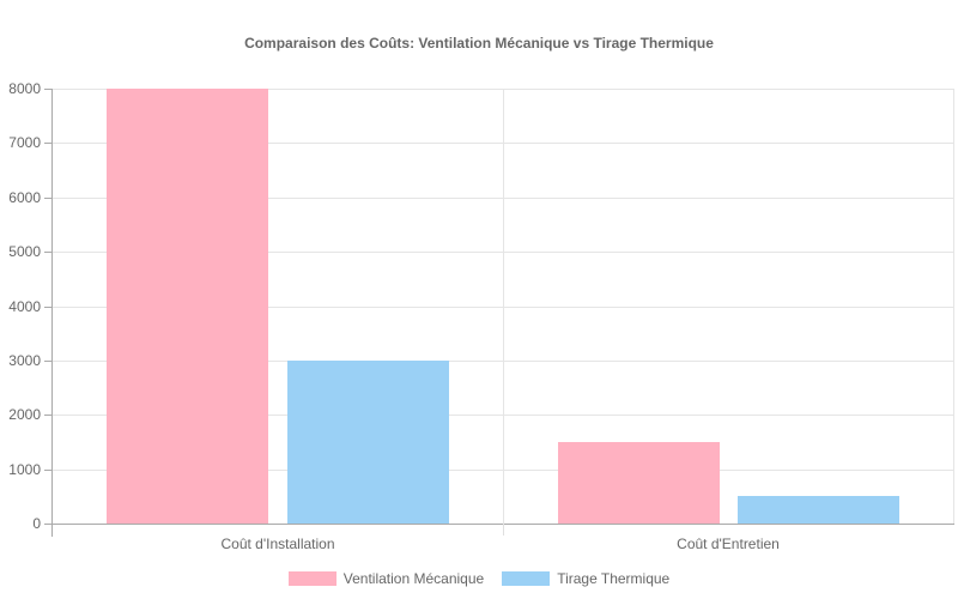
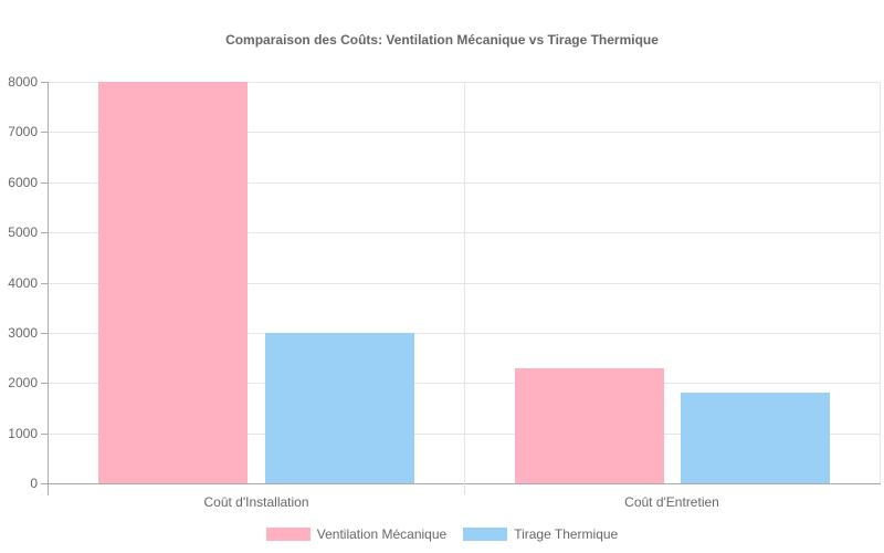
Ventilation Mécanique/Coût d'Entretien: 1500 -> 2300
Tirage Thermique/Coût d'Entretien: 500 -> 1800
